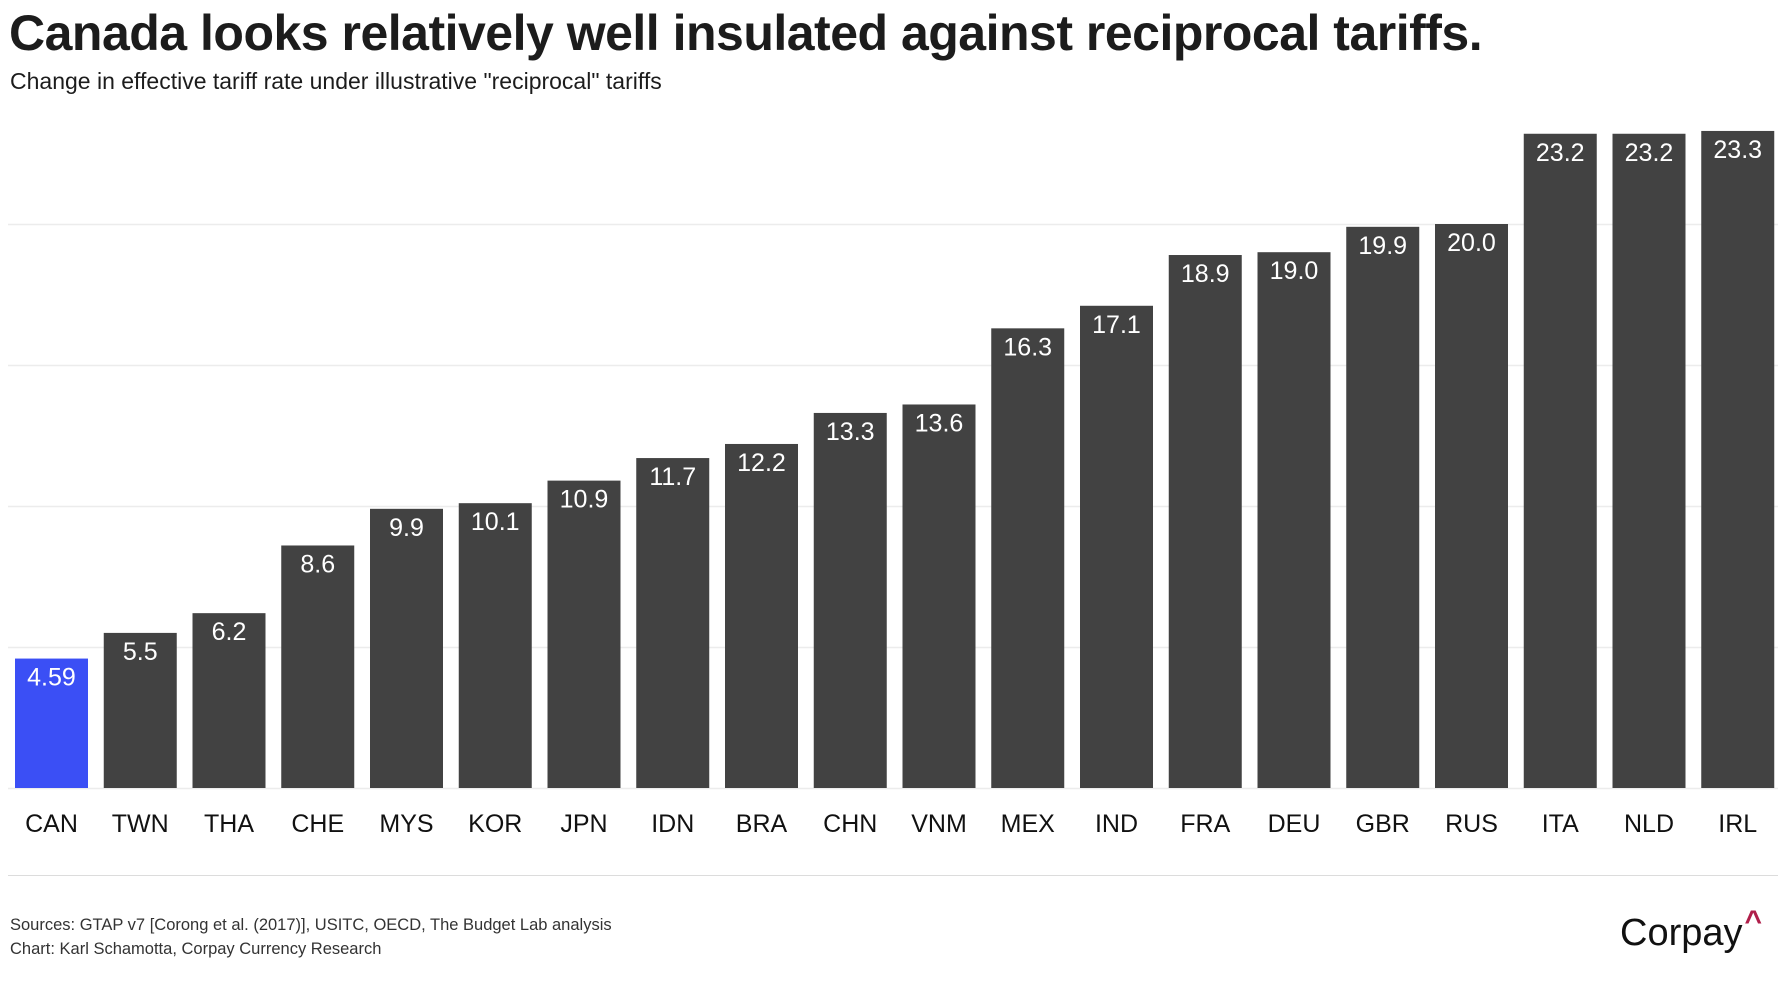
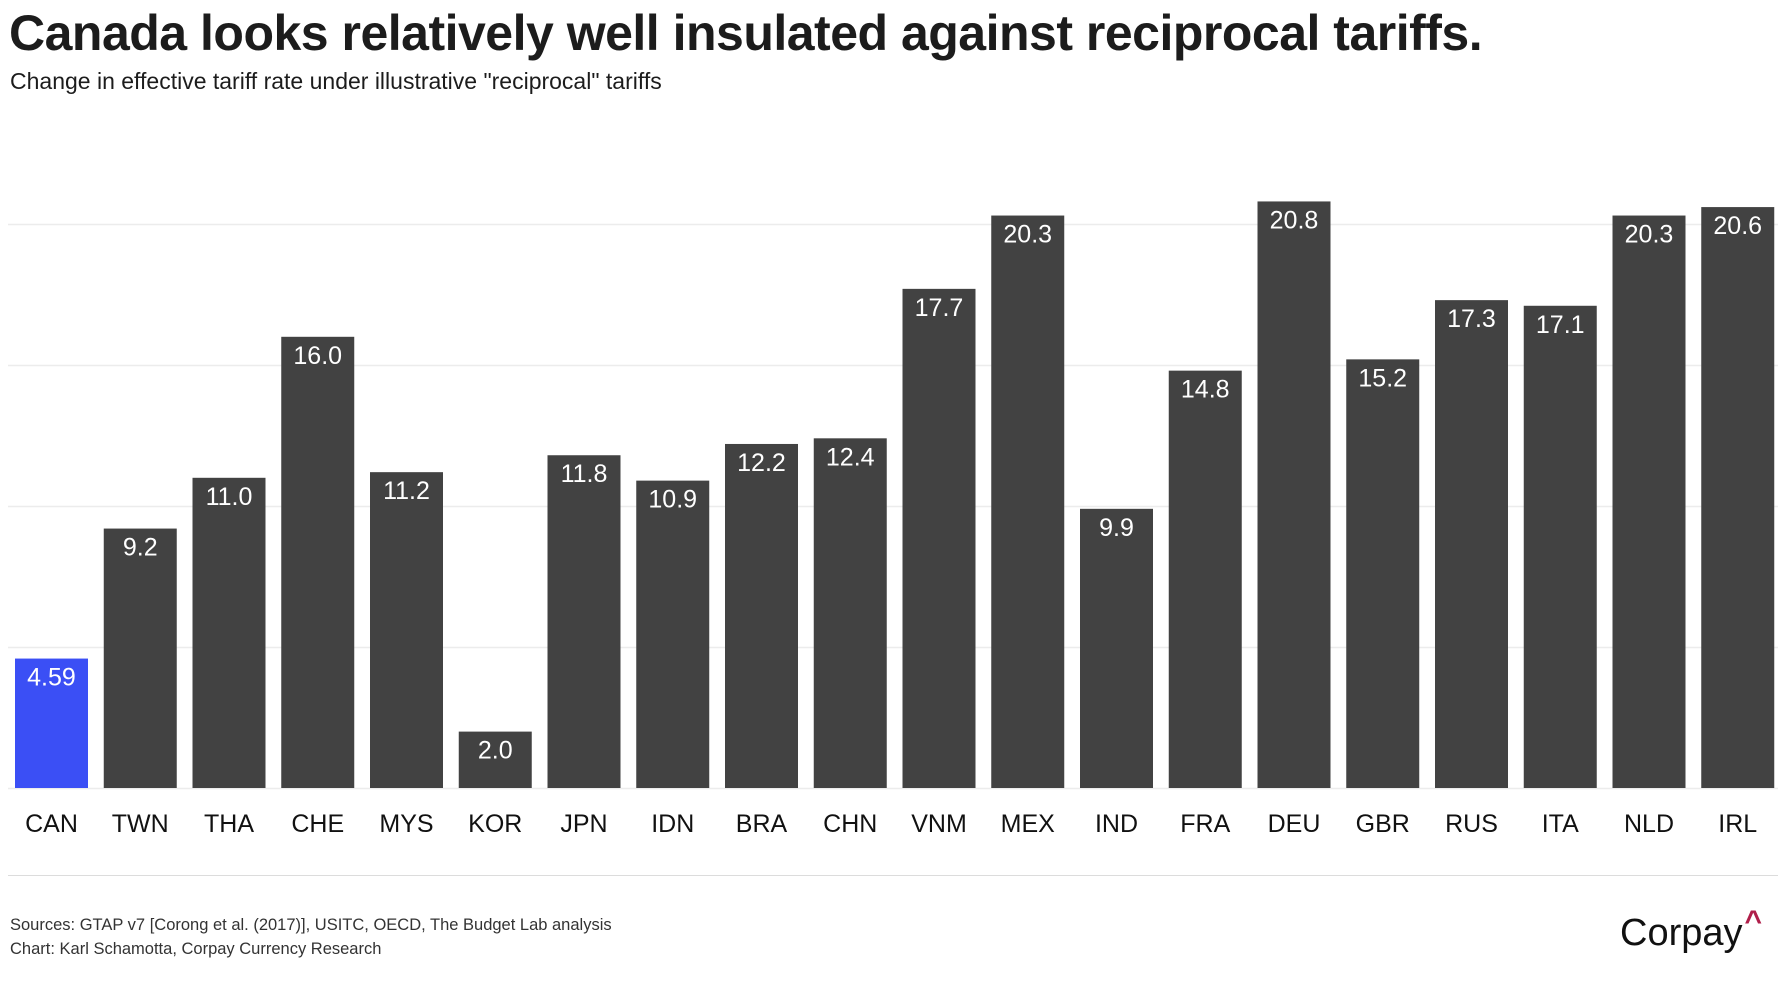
TWN: 5.5 -> 9.2
THA: 6.2 -> 11.0
CHE: 8.6 -> 16.0
MYS: 9.9 -> 11.2
KOR: 10.1 -> 2.0
JPN: 10.9 -> 11.8
IDN: 11.7 -> 10.9
CHN: 13.3 -> 12.4
VNM: 13.6 -> 17.7
MEX: 16.3 -> 20.3
IND: 17.1 -> 9.9
FRA: 18.9 -> 14.8
DEU: 19.0 -> 20.8
GBR: 19.9 -> 15.2
RUS: 20.0 -> 17.3
ITA: 23.2 -> 17.1
NLD: 23.2 -> 20.3
IRL: 23.3 -> 20.6
